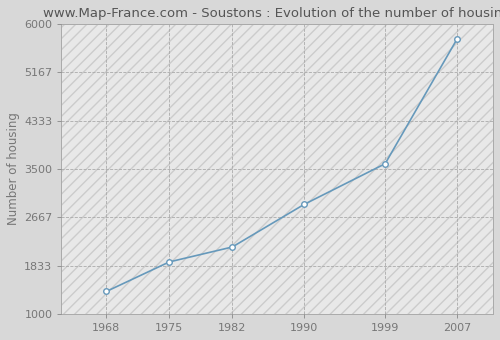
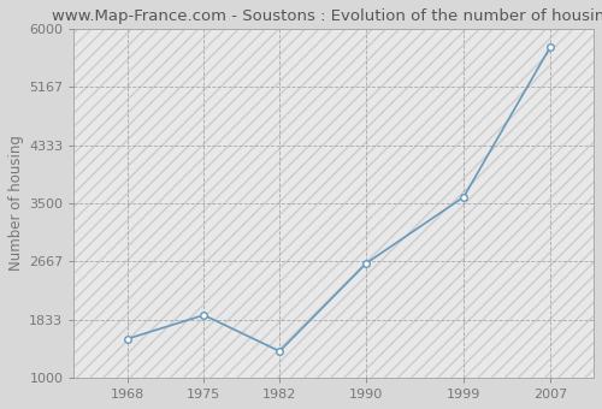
1968: 1390 -> 1560
1982: 2160 -> 1380
1990: 2890 -> 2640
